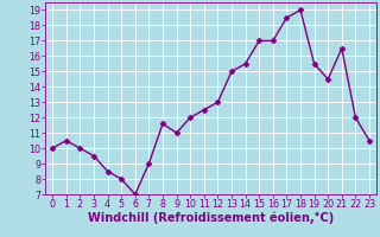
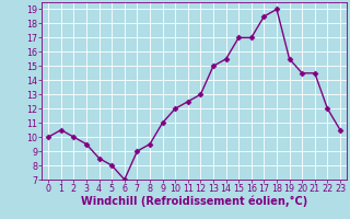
8: 11.6 -> 9.5
21: 16.5 -> 14.5
